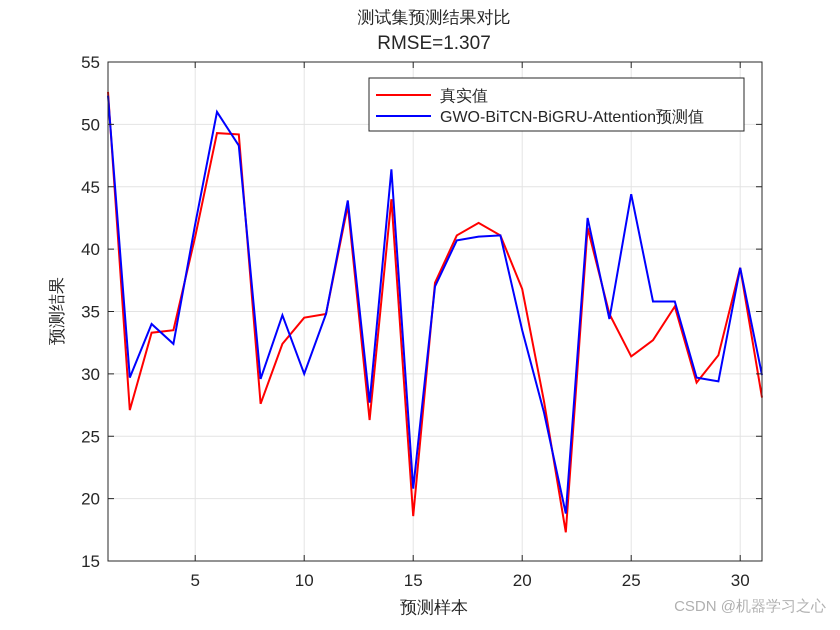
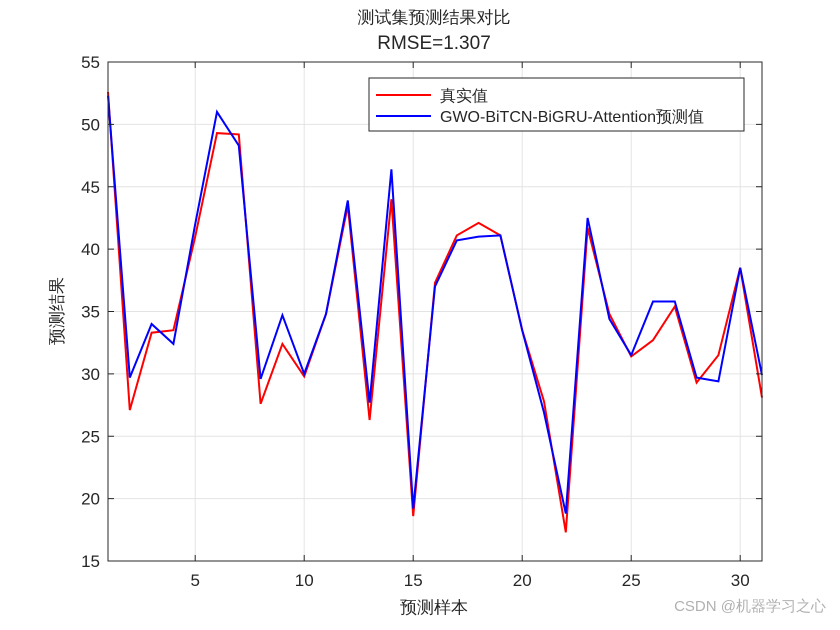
真实值/10: 34.5 -> 29.8
GWO-BiTCN-BiGRU-Attention预测值/15: 20.8 -> 19.2
真实值/20: 36.8 -> 33.5
GWO-BiTCN-BiGRU-Attention预测值/25: 44.4 -> 31.5
